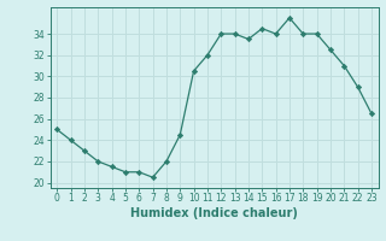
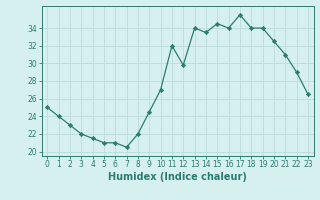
10: 30.5 -> 27.0
12: 34.0 -> 29.8
